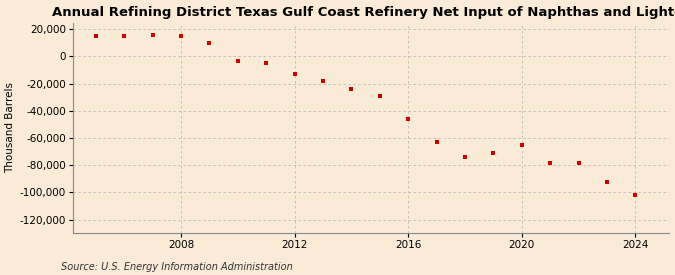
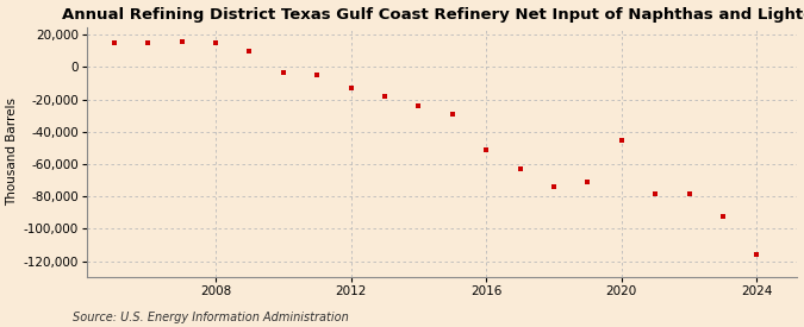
2016: -46,000 -> -51,000
2020: -65,000 -> -45,000
2024: -102,000 -> -116,000
